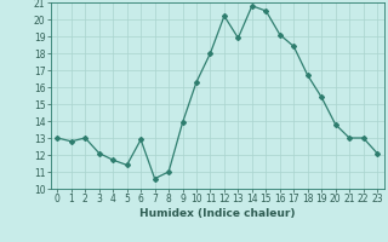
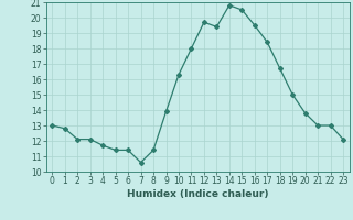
2: 13.0 -> 12.1
6: 12.9 -> 11.4
8: 11.0 -> 11.4
12: 20.2 -> 19.7
13: 18.9 -> 19.4
16: 19.1 -> 19.5
19: 15.4 -> 15.0
